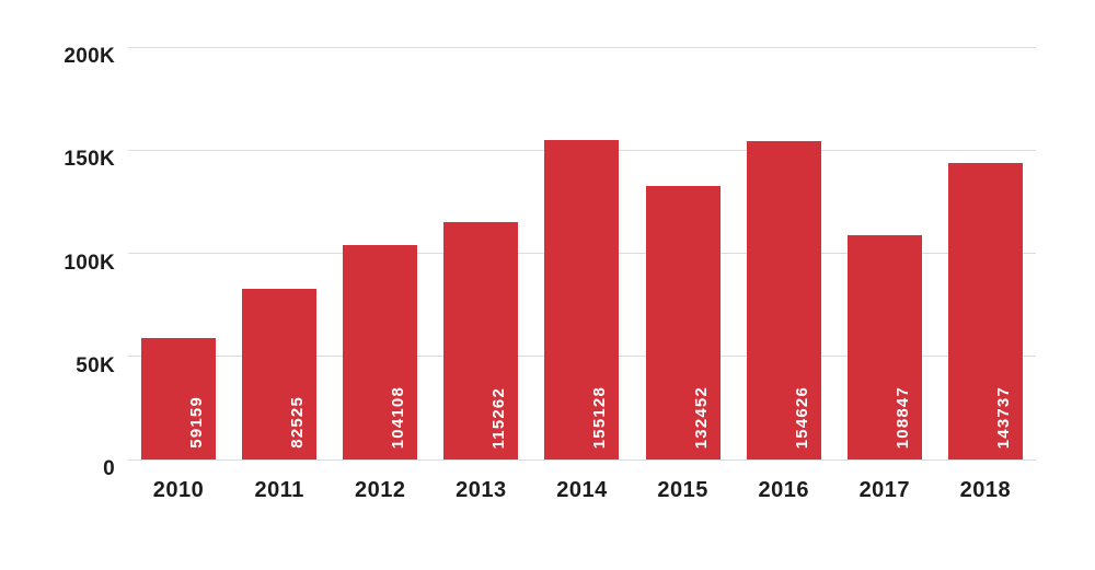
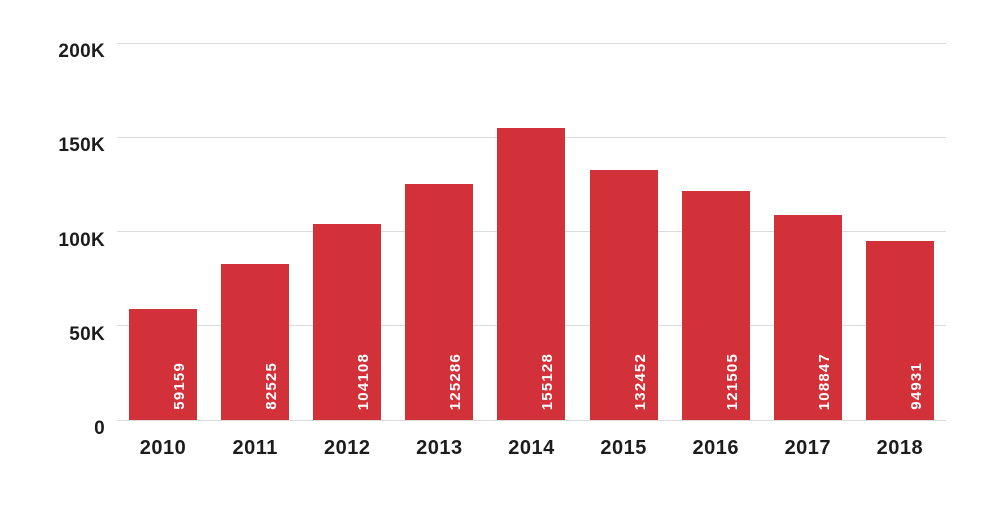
2013: 115262 -> 125286
2016: 154626 -> 121505
2018: 143737 -> 94931
